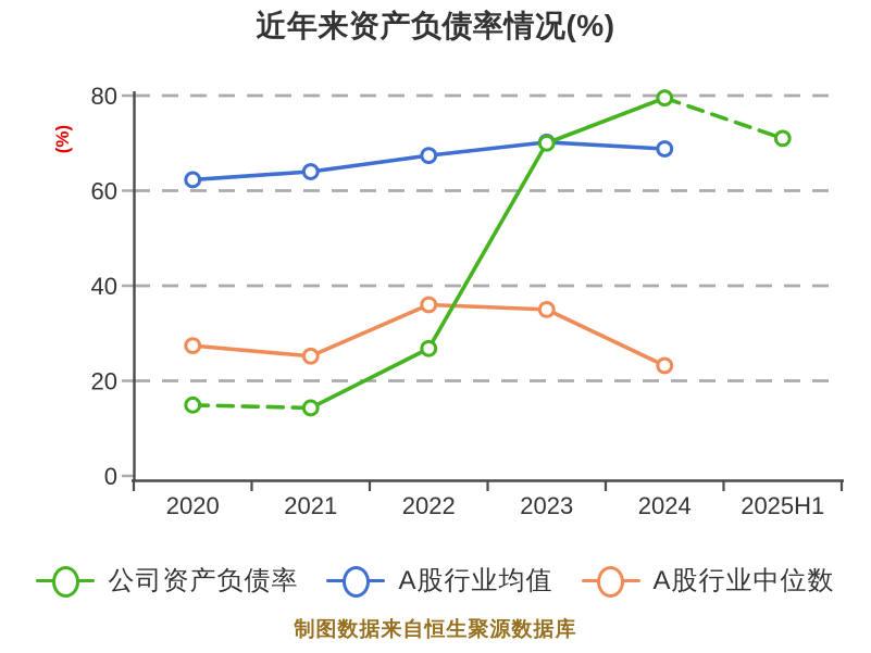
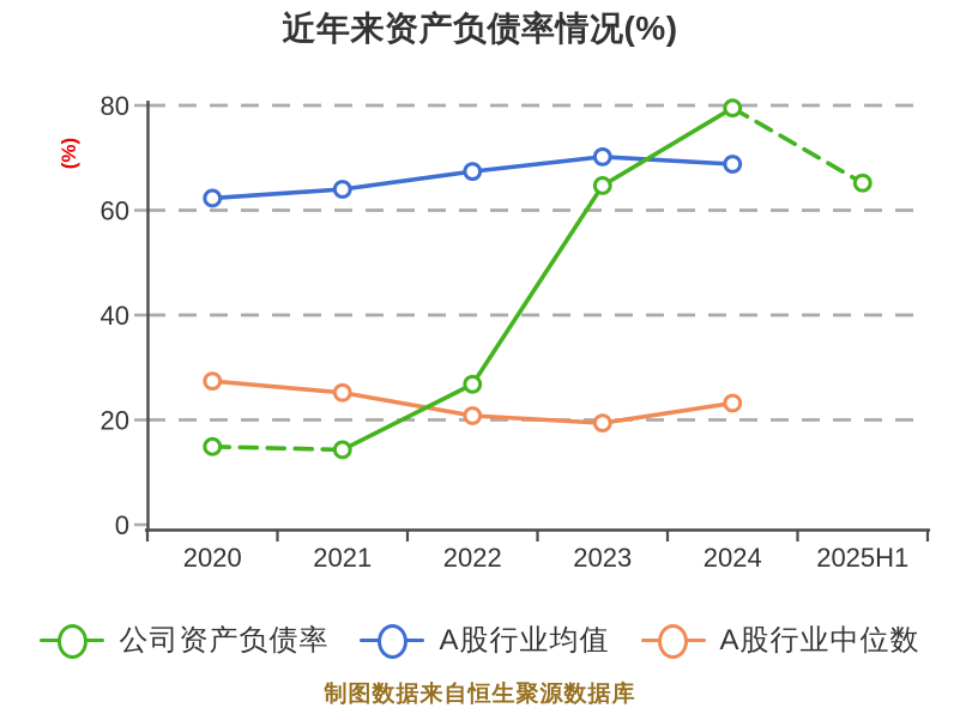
A股行业中位数/2022: 36 -> 21
公司资产负债率/2023: 70 -> 65
A股行业中位数/2023: 35 -> 19
公司资产负债率/2025H1: 71 -> 65
